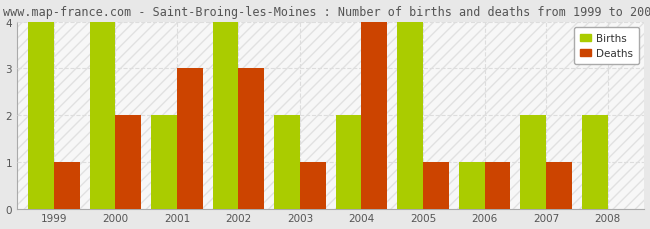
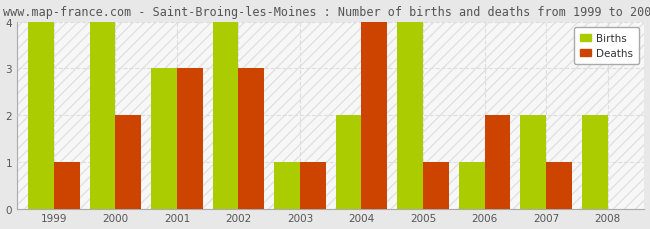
Births/2001: 2 -> 3
Births/2003: 2 -> 1
Deaths/2006: 1 -> 2
